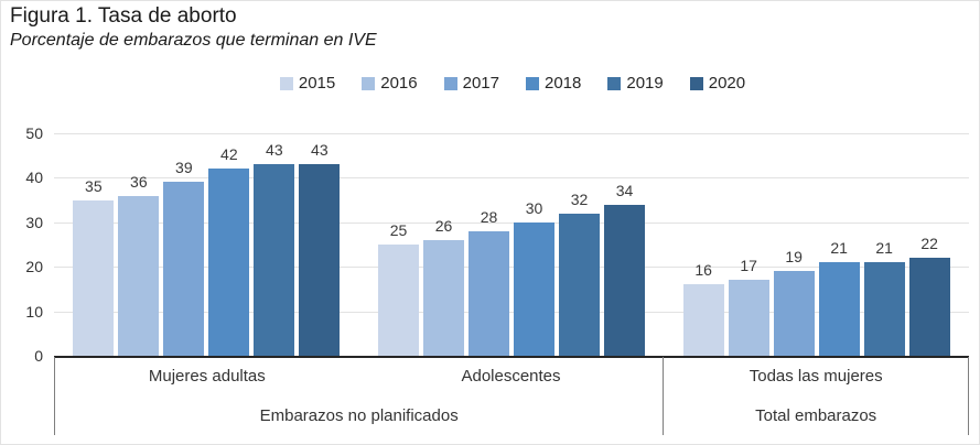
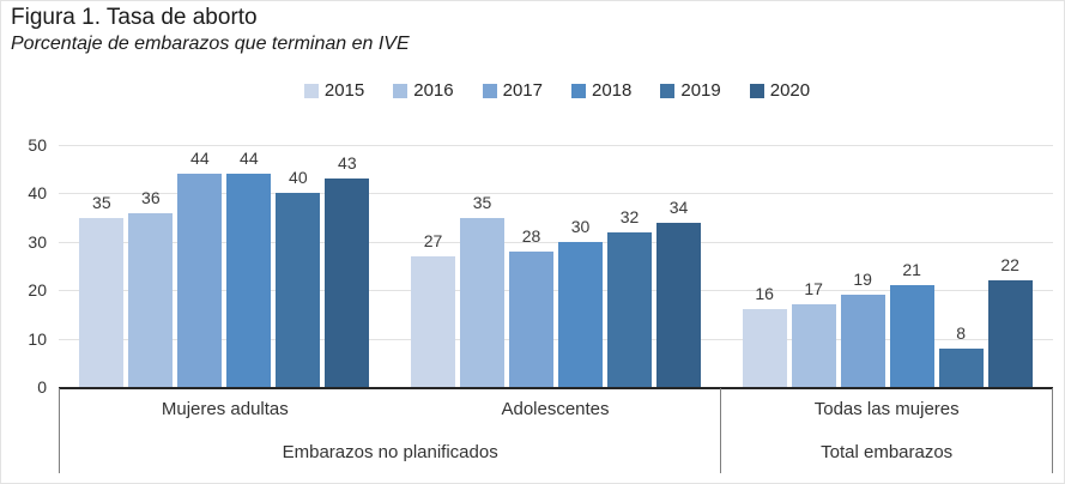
2017/Mujeres adultas: 39 -> 44
2018/Mujeres adultas: 42 -> 44
2019/Mujeres adultas: 43 -> 40
2015/Adolescentes: 25 -> 27
2016/Adolescentes: 26 -> 35
2019/Todas las mujeres: 21 -> 8
